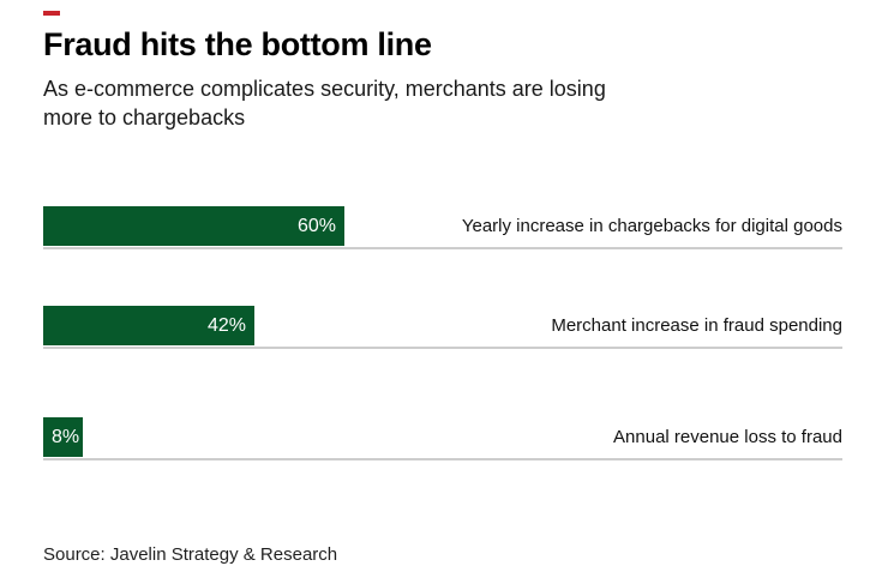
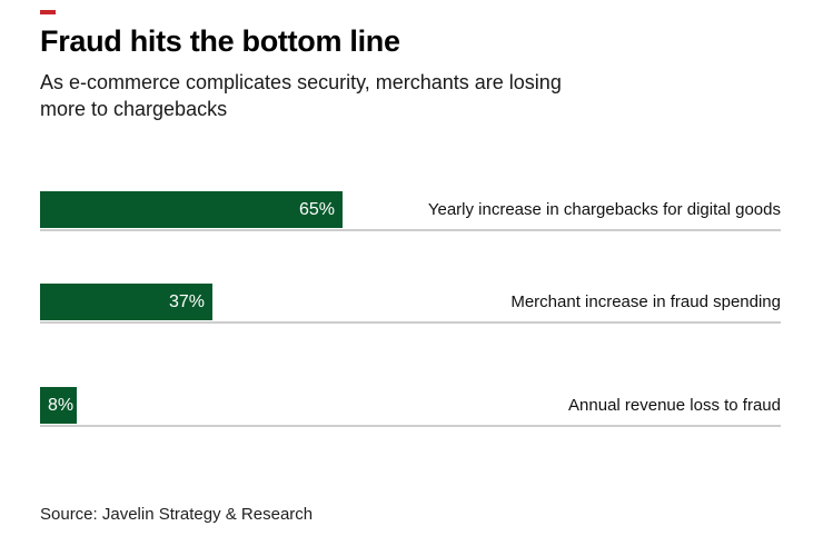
Yearly increase in chargebacks for digital goods: 60% -> 65%
Merchant increase in fraud spending: 42% -> 37%
